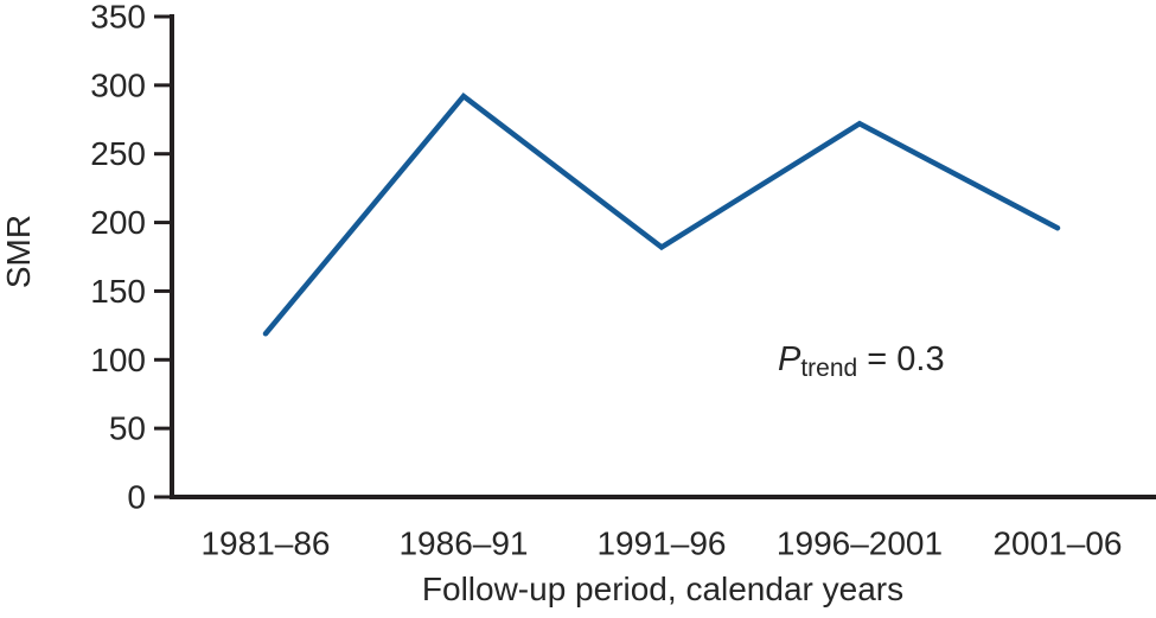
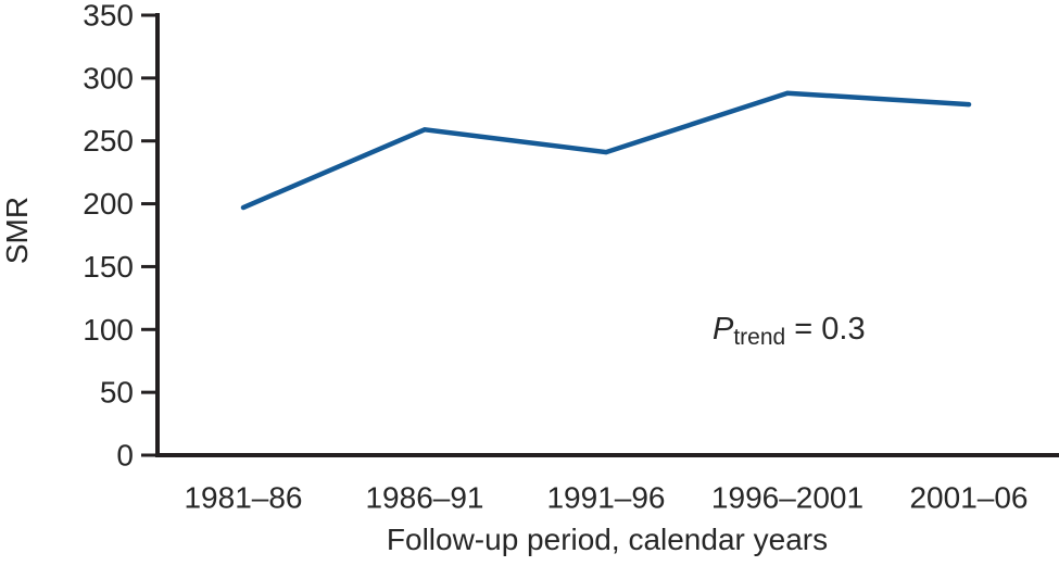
1981–86: 119 -> 197
1986–91: 292 -> 259
1991–96: 182 -> 241
1996–2001: 272 -> 288
2001–06: 196 -> 279
